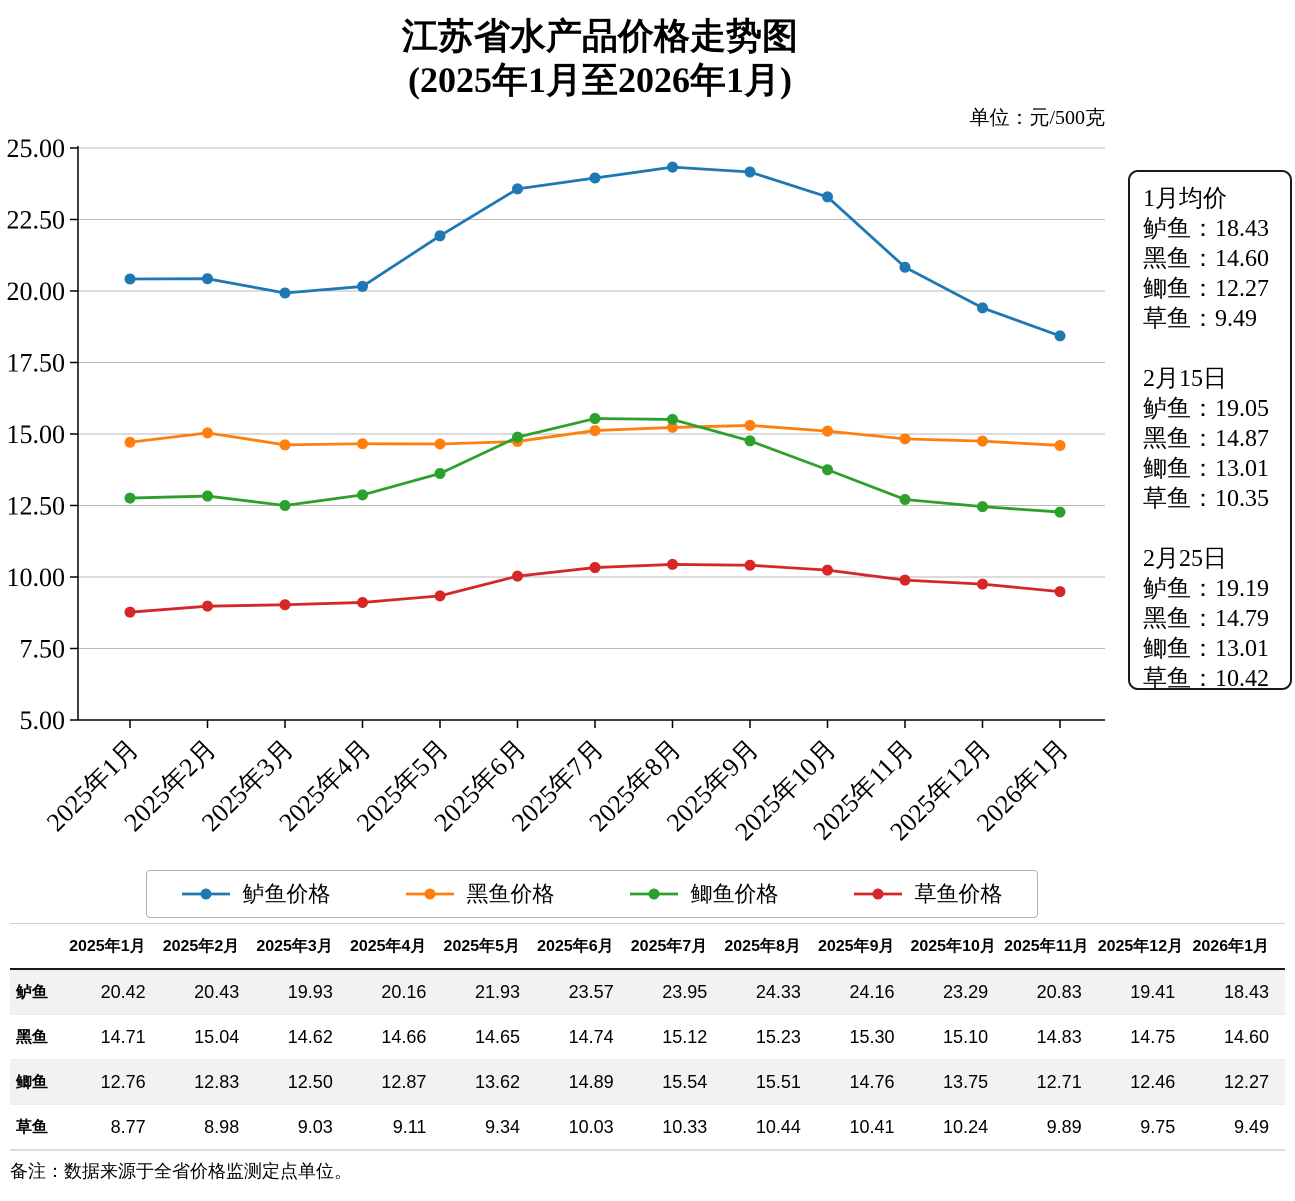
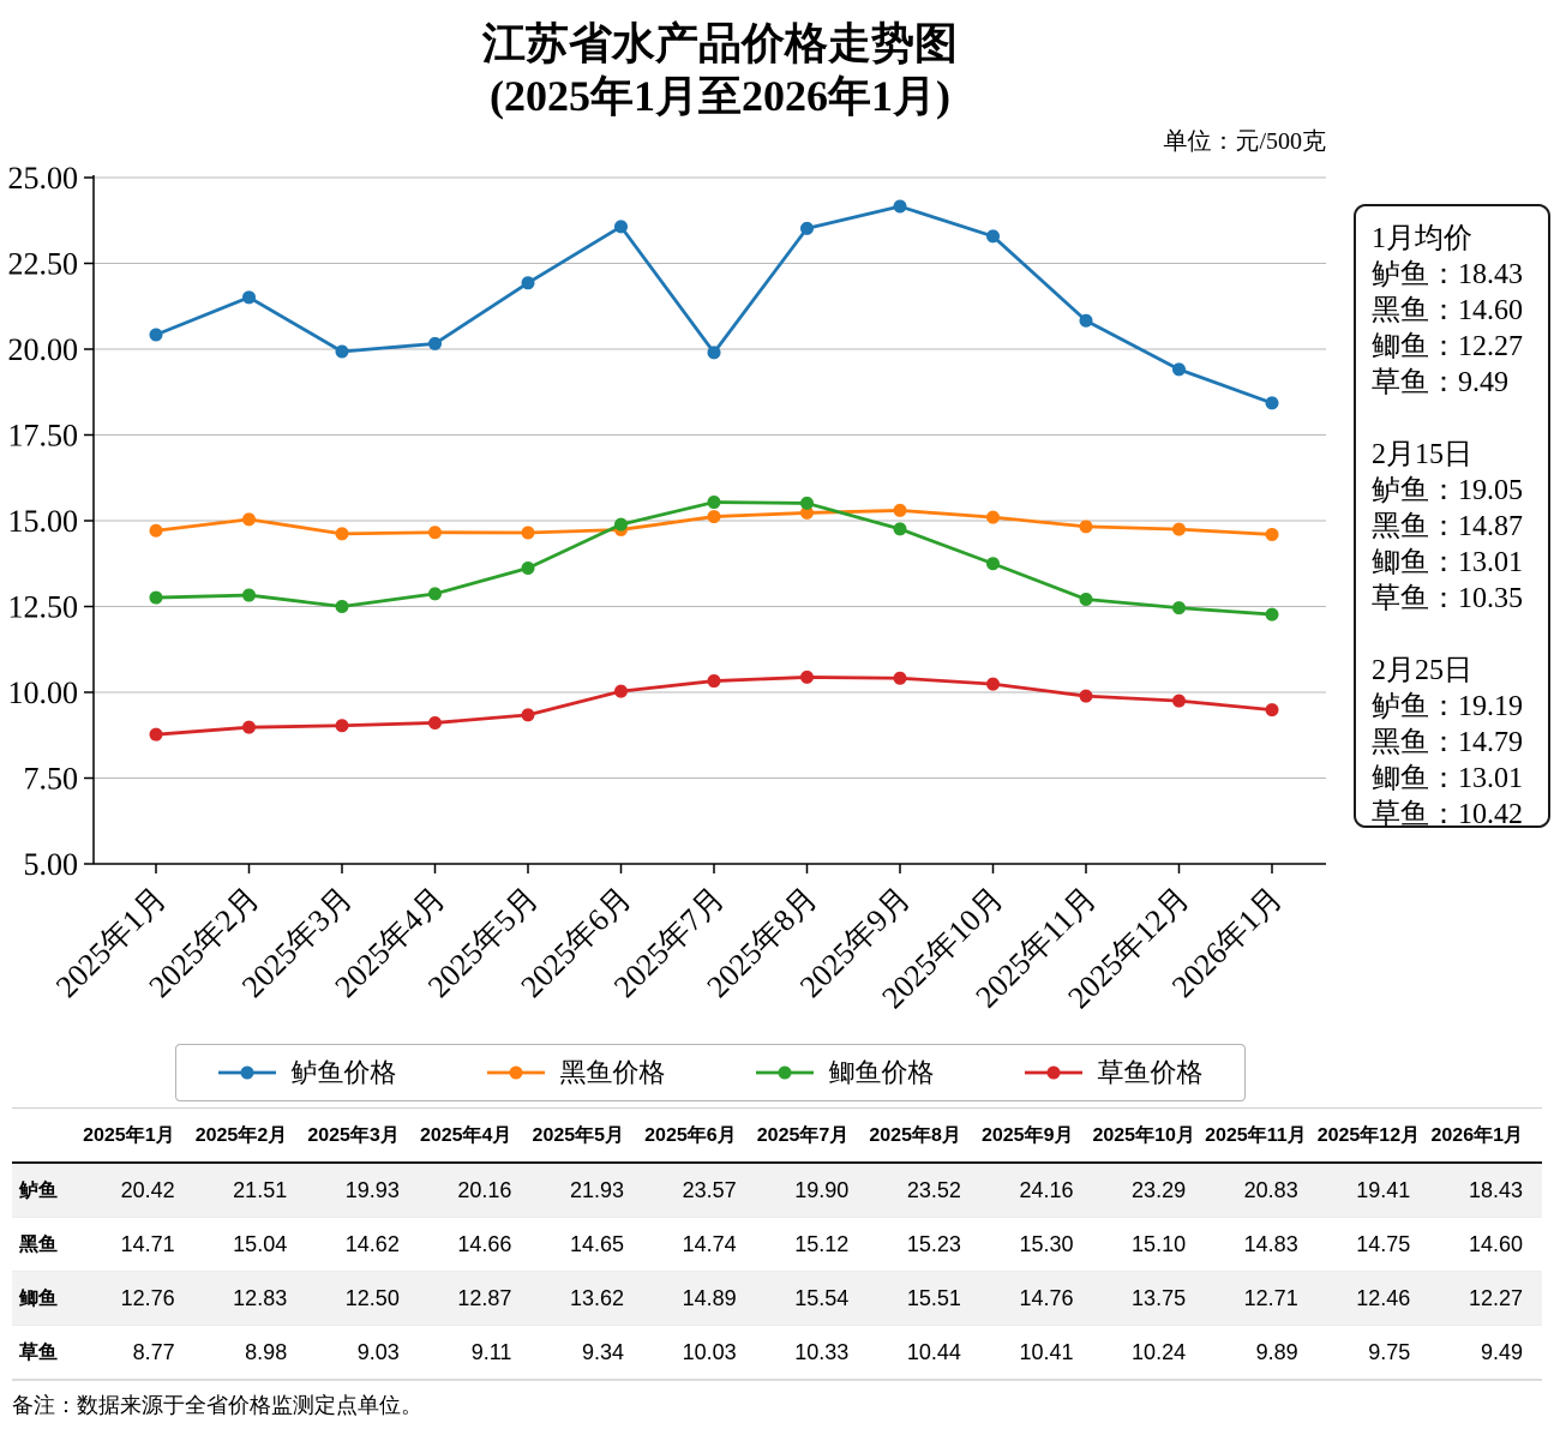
鲈鱼价格/2025年2月: 20.43 -> 21.51
鲈鱼价格/2025年7月: 23.95 -> 19.90
鲈鱼价格/2025年8月: 24.33 -> 23.52
